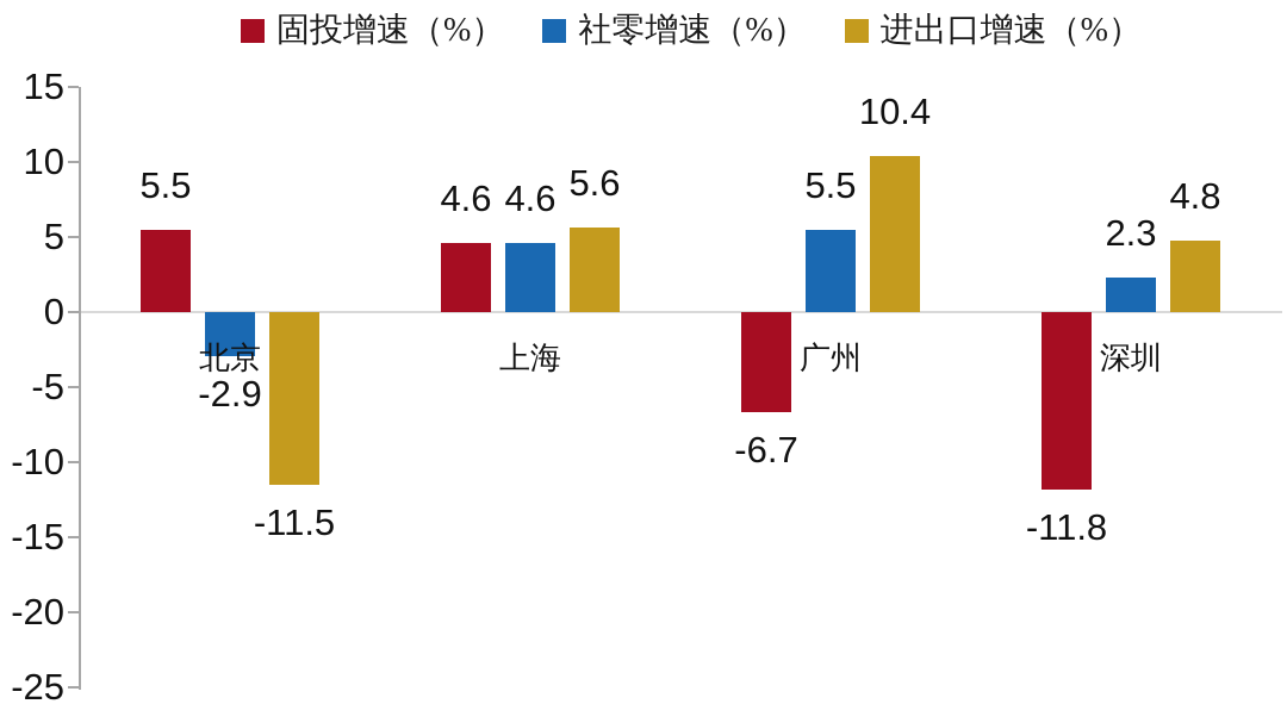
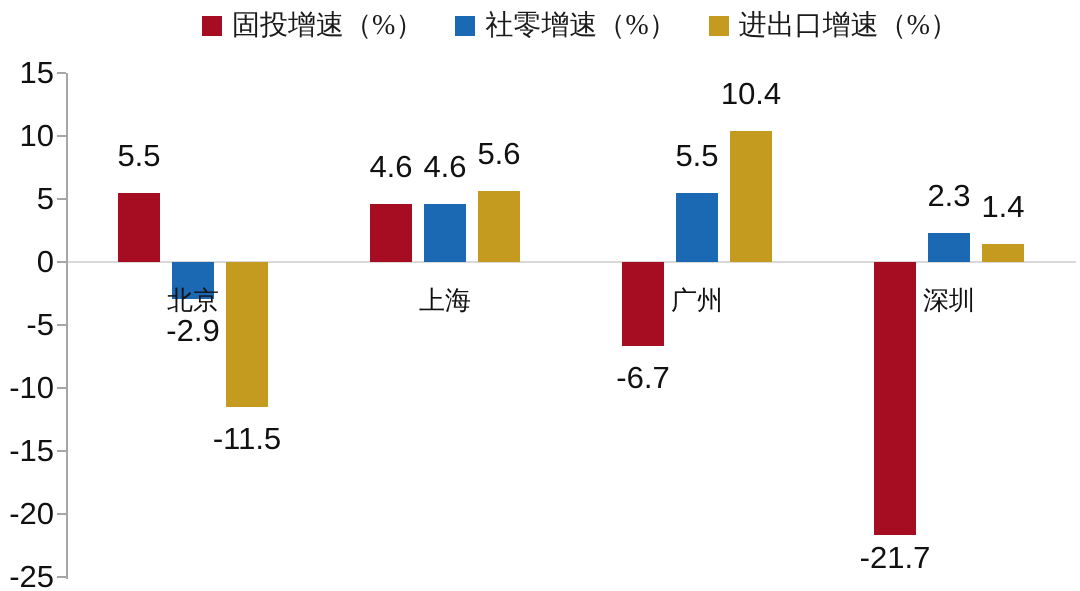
固投增速（%）/深圳: -11.8 -> -21.7
进出口增速（%）/深圳: 4.8 -> 1.4
